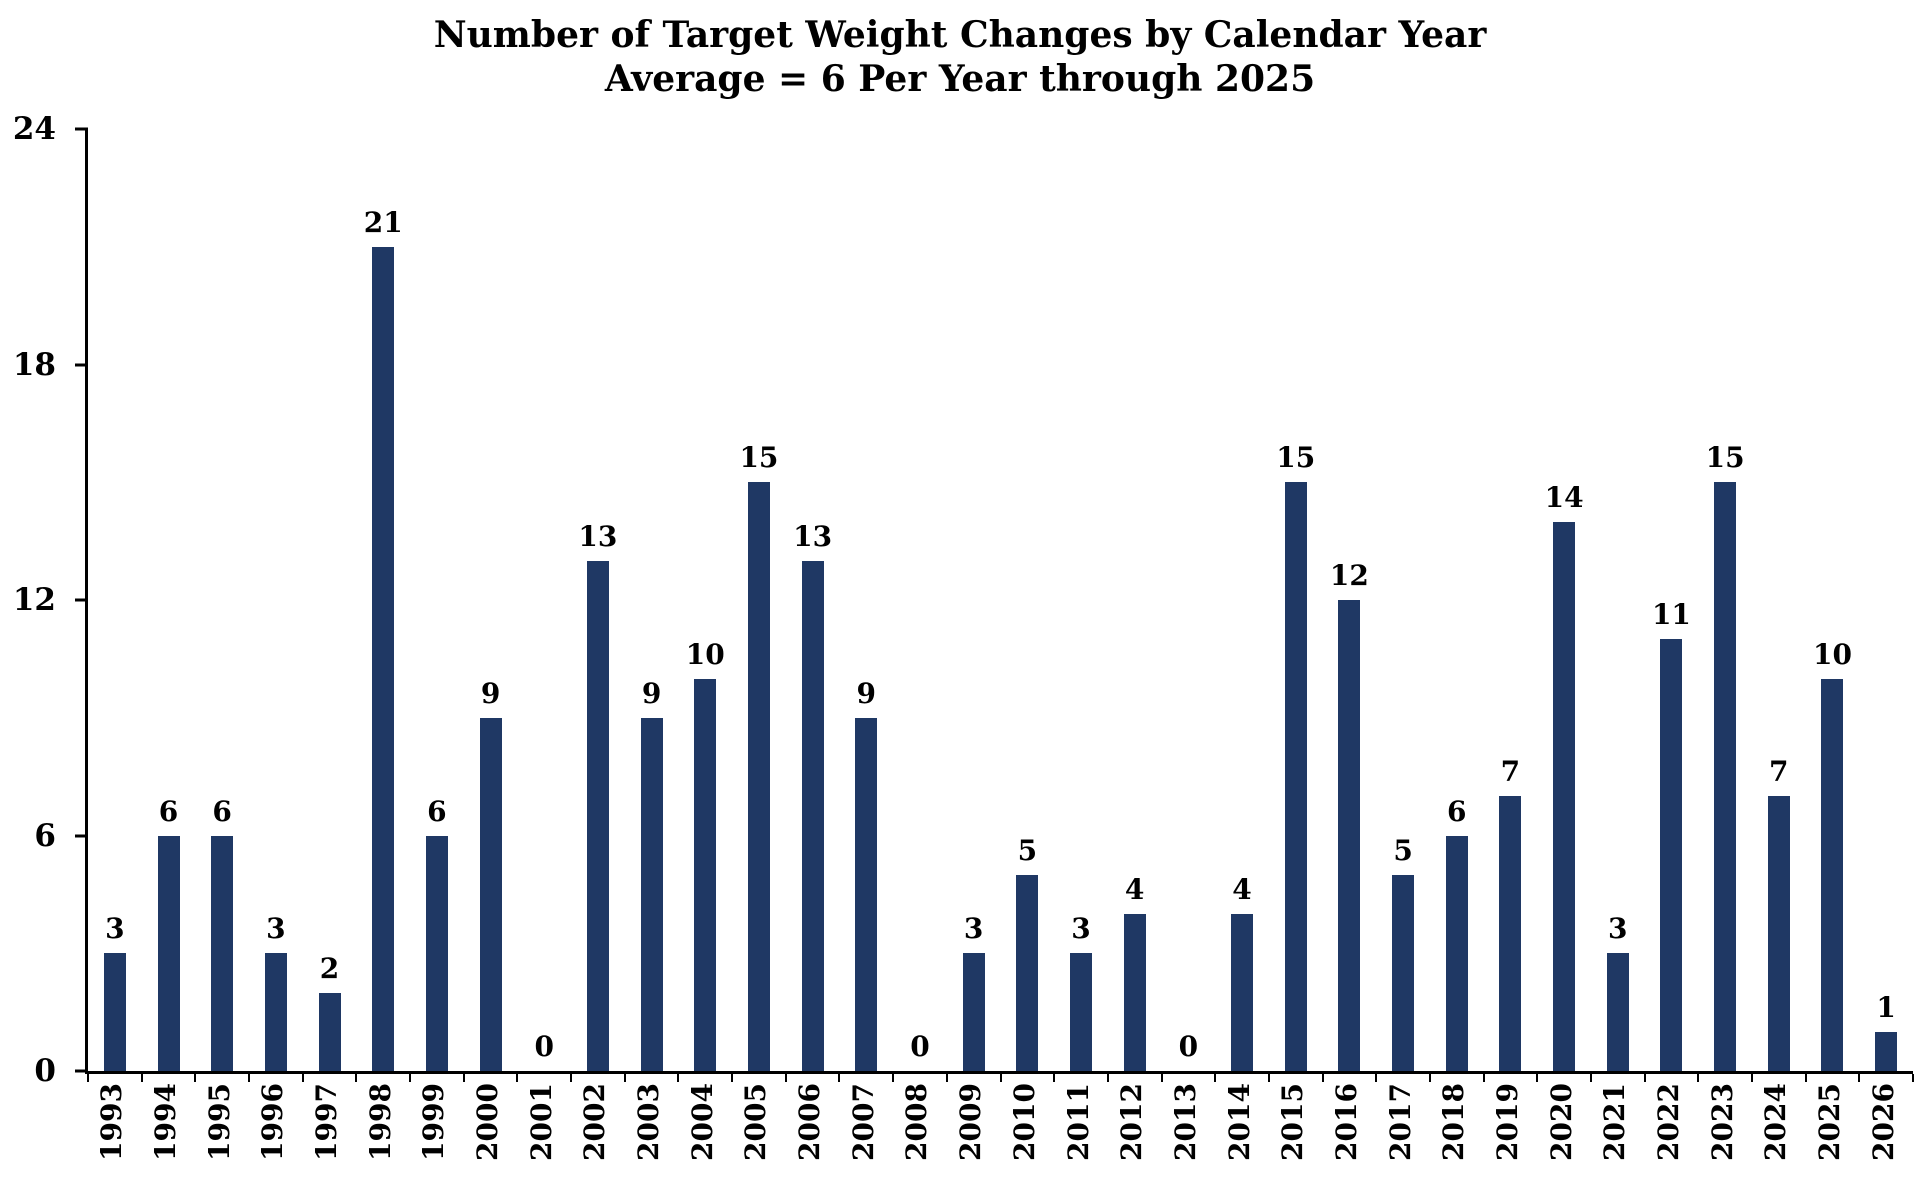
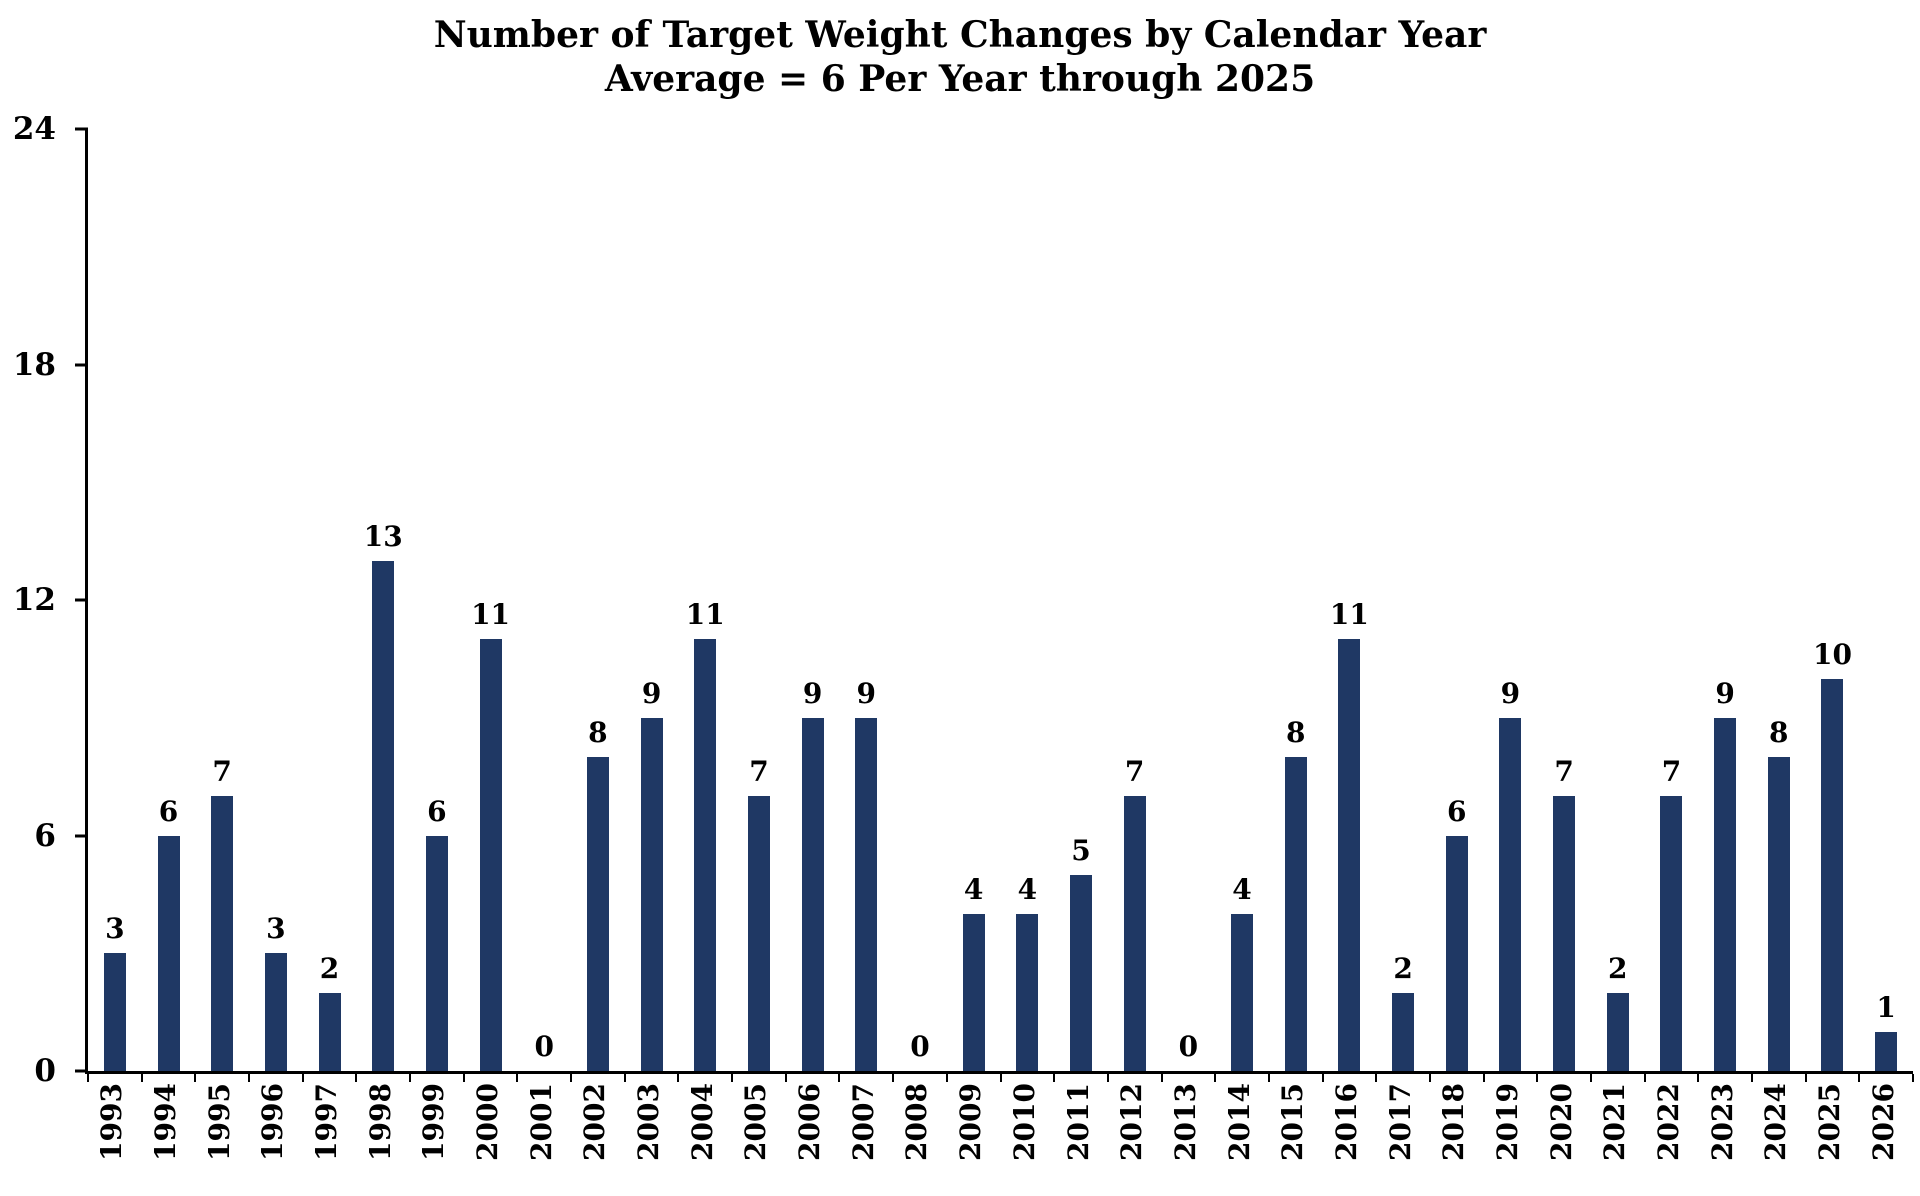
1995: 6 -> 7
1998: 21 -> 13
2000: 9 -> 11
2002: 13 -> 8
2004: 10 -> 11
2005: 15 -> 7
2006: 13 -> 9
2009: 3 -> 4
2010: 5 -> 4
2011: 3 -> 5
2012: 4 -> 7
2015: 15 -> 8
2016: 12 -> 11
2017: 5 -> 2
2019: 7 -> 9
2020: 14 -> 7
2021: 3 -> 2
2022: 11 -> 7
2023: 15 -> 9
2024: 7 -> 8
